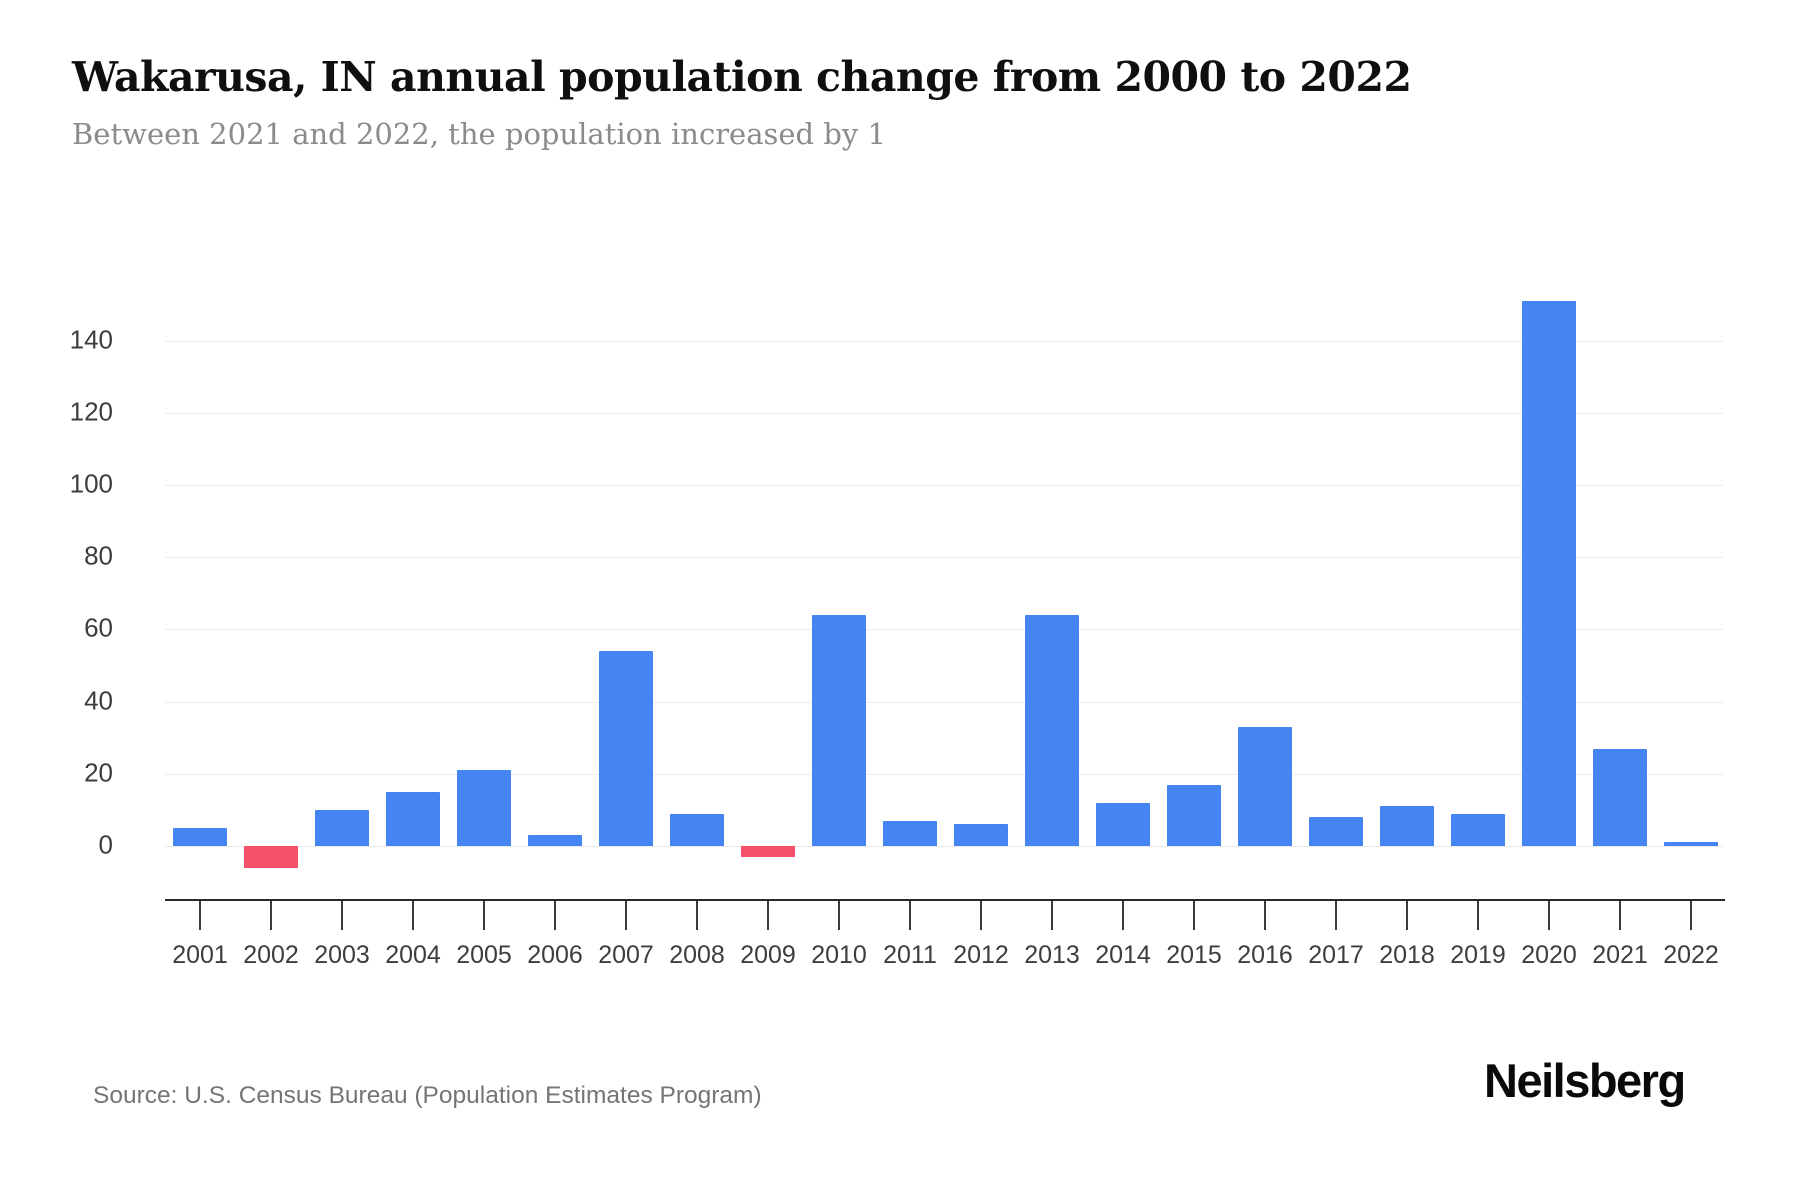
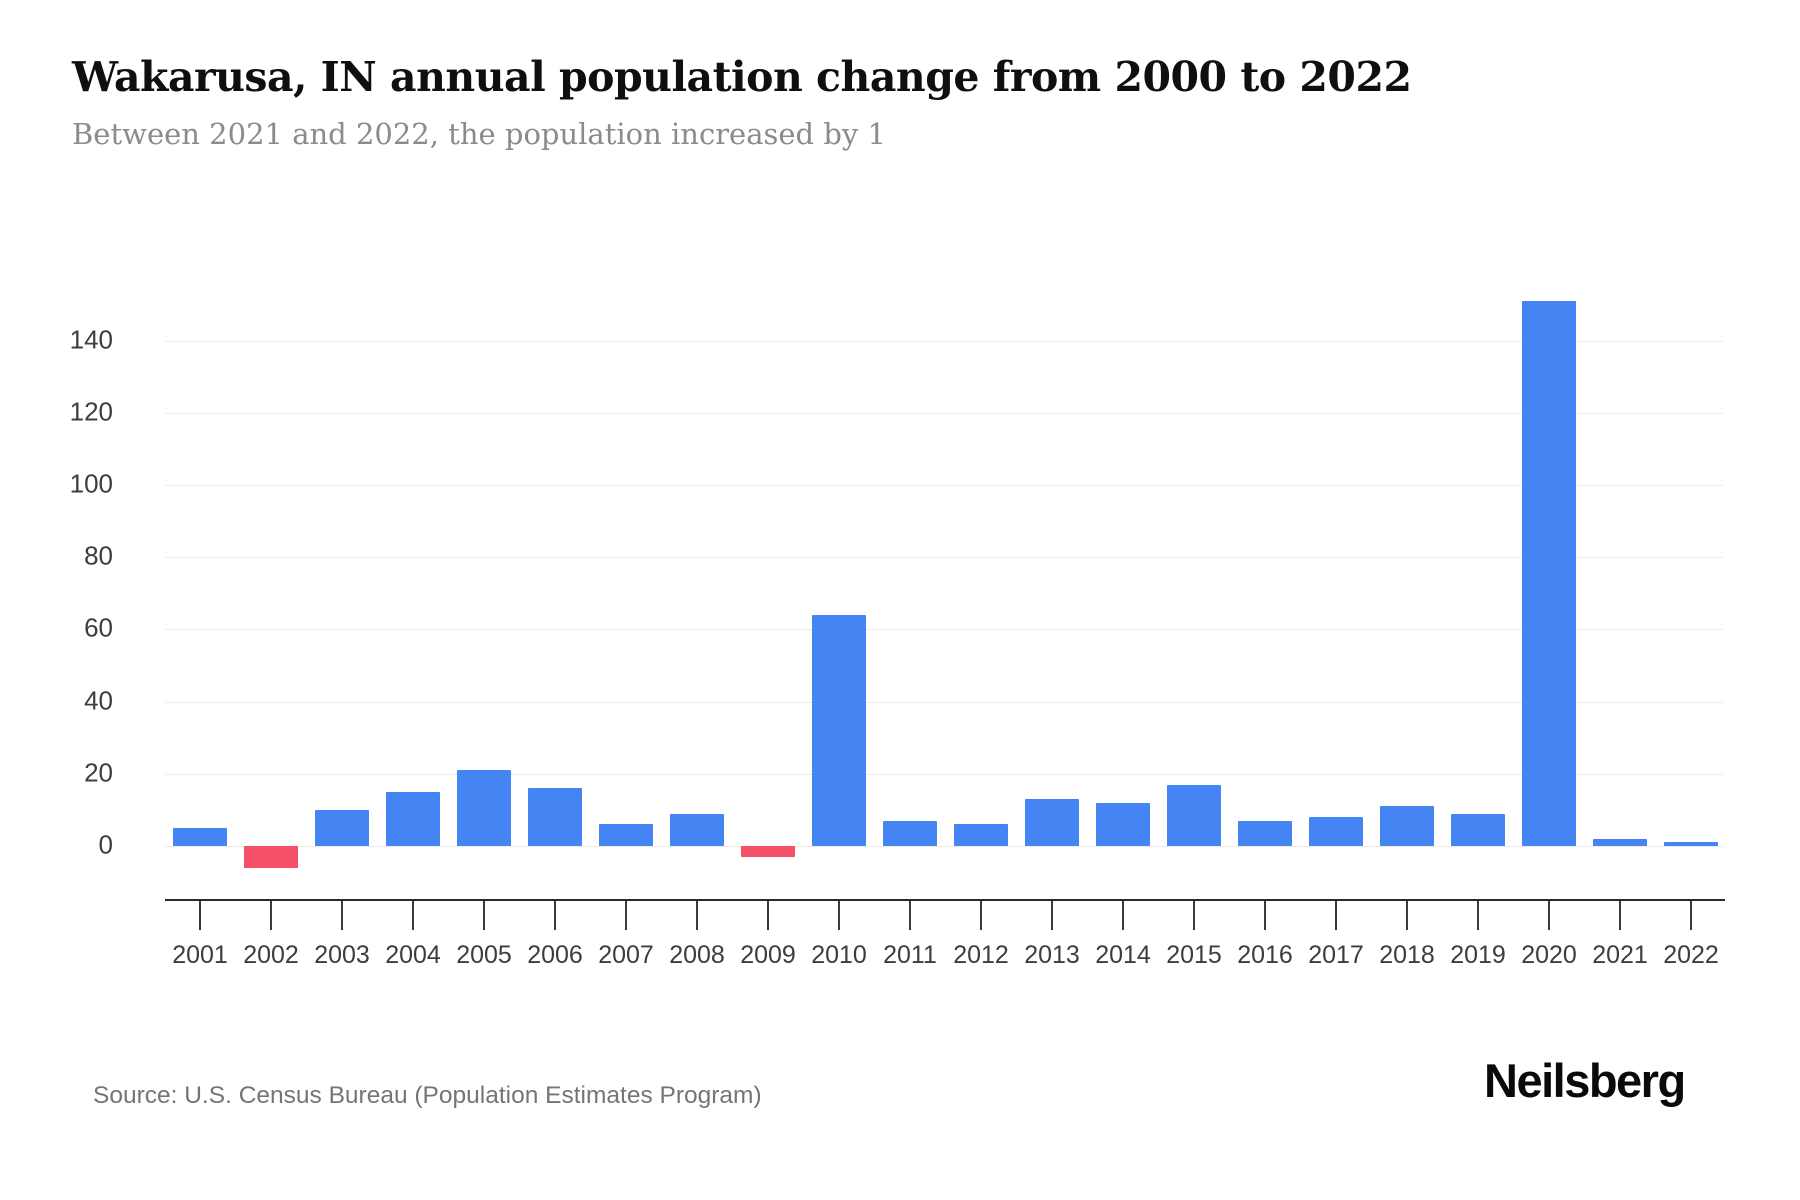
2006: 3 -> 16
2007: 54 -> 6
2013: 64 -> 13
2016: 33 -> 7
2021: 27 -> 2
